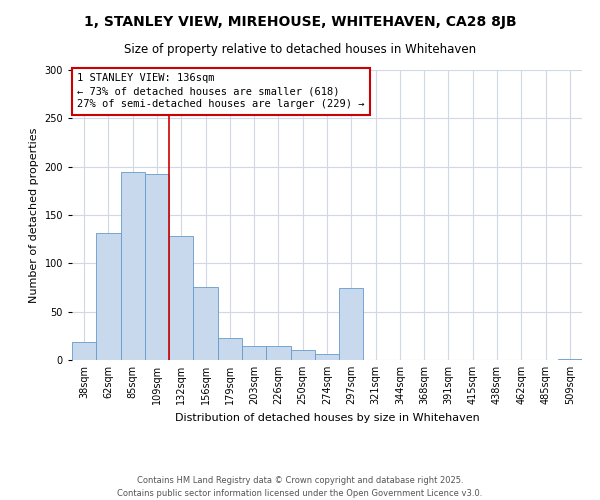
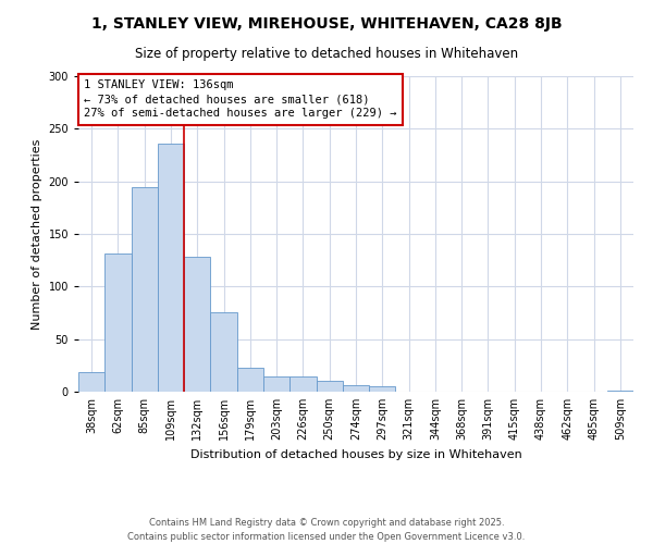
109sqm: 192 -> 236
297sqm: 74 -> 5
